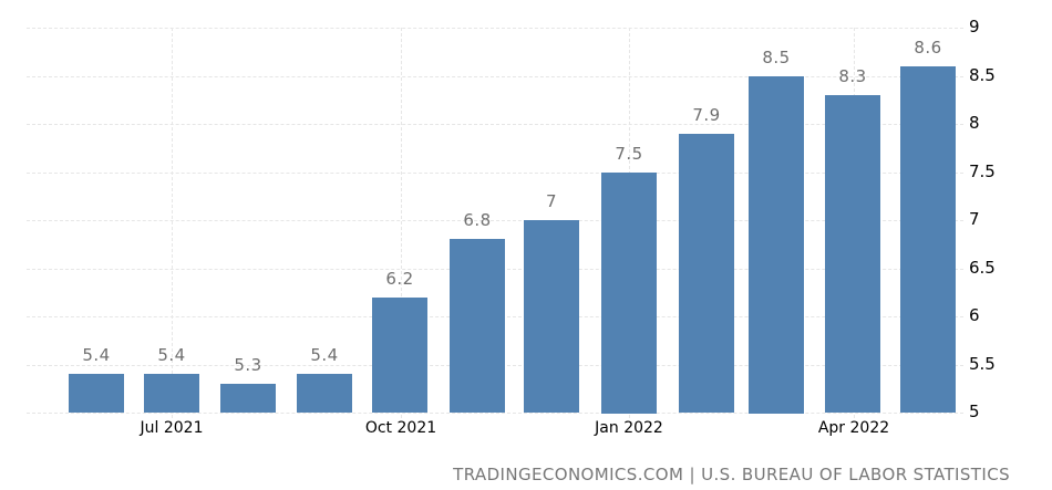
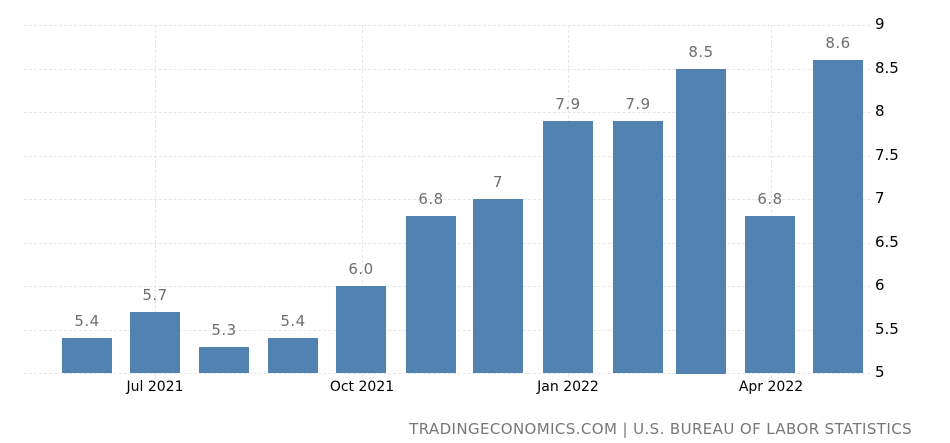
Jul 2021: 5.4 -> 5.7
Oct 2021: 6.2 -> 6.0
Jan 2022: 7.5 -> 7.9
Apr 2022: 8.3 -> 6.8
